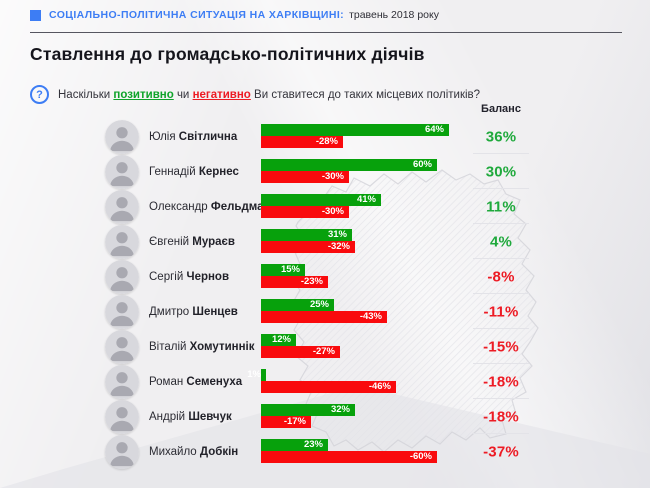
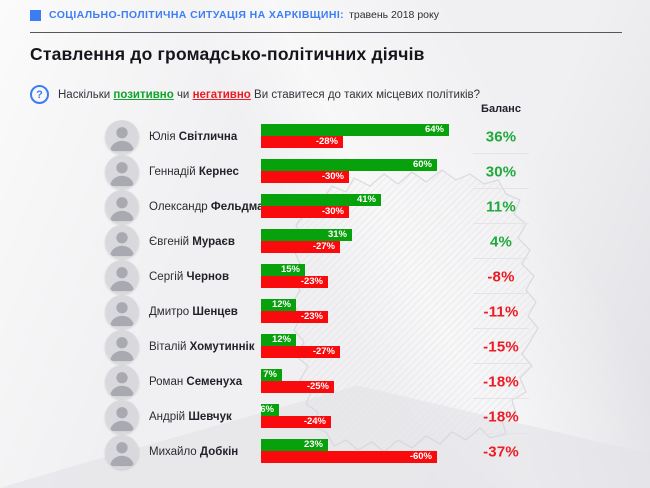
негативно/Євгеній Мураєв: -32% -> -27%
позитивно/Дмитро Шенцев: 25% -> 12%
негативно/Дмитро Шенцев: -43% -> -23%
позитивно/Роман Семенуха: 1% -> 7%
негативно/Роман Семенуха: -46% -> -25%
позитивно/Андрій Шевчук: 32% -> 6%
негативно/Андрій Шевчук: -17% -> -24%
